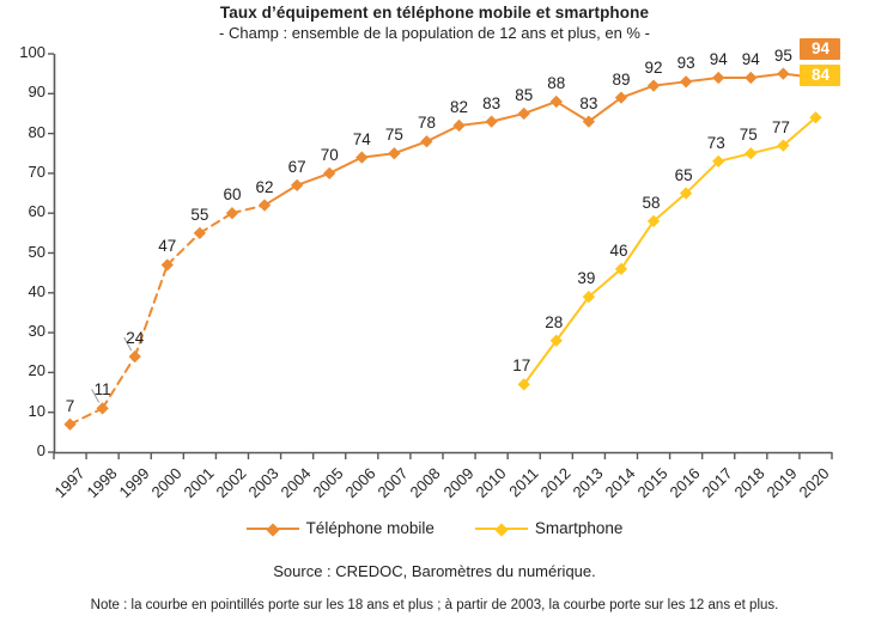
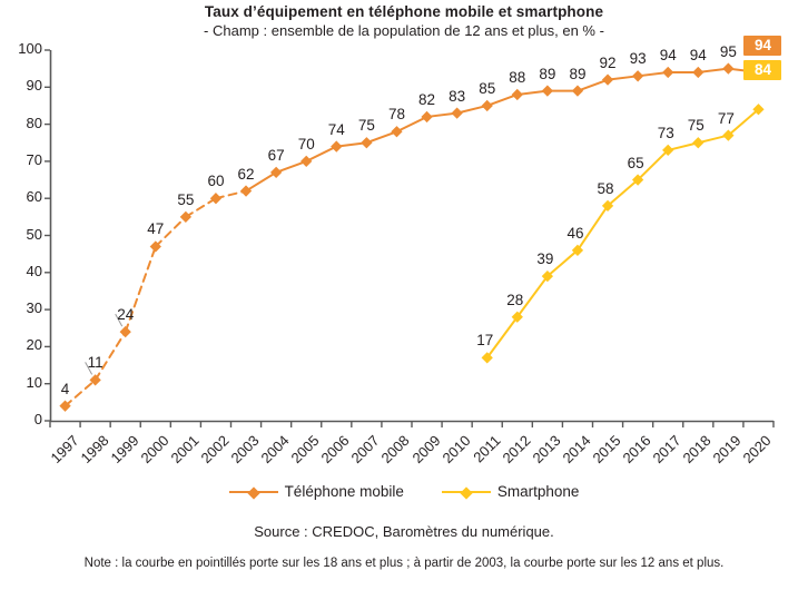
Téléphone mobile/1997: 7 -> 4
Téléphone mobile/2013: 83 -> 89
